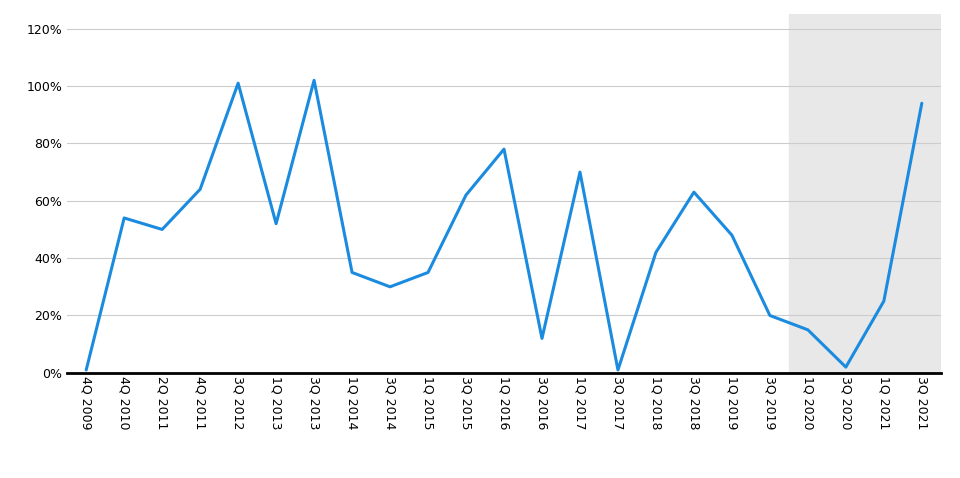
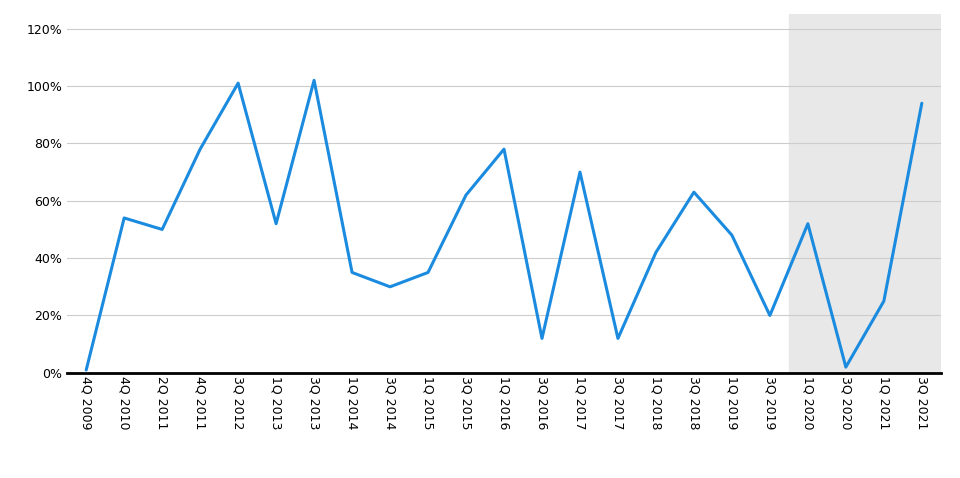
4Q 2011: 64% -> 78%
3Q 2017: 1% -> 12%
1Q 2020: 15% -> 52%
